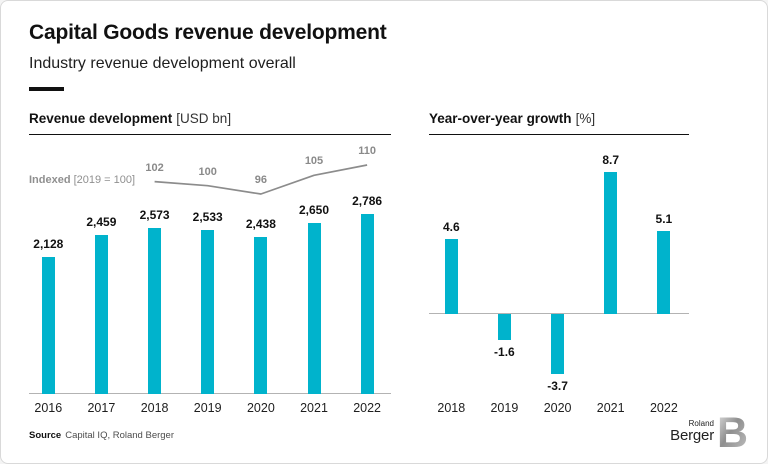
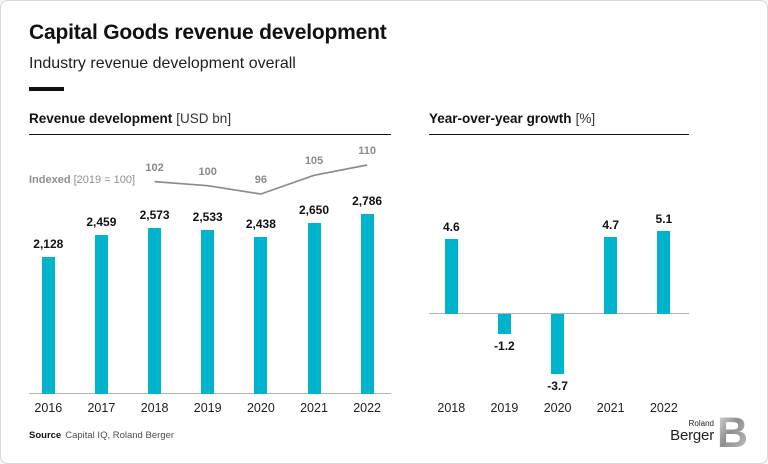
Year-over-year growth/2019: -1.6 -> -1.2
Year-over-year growth/2021: 8.7 -> 4.7
